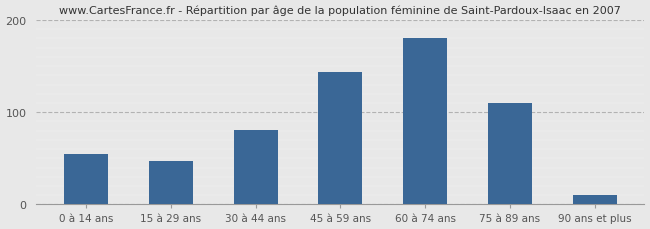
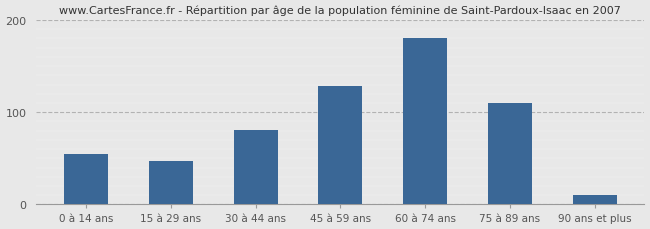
45 à 59 ans: 144 -> 128
